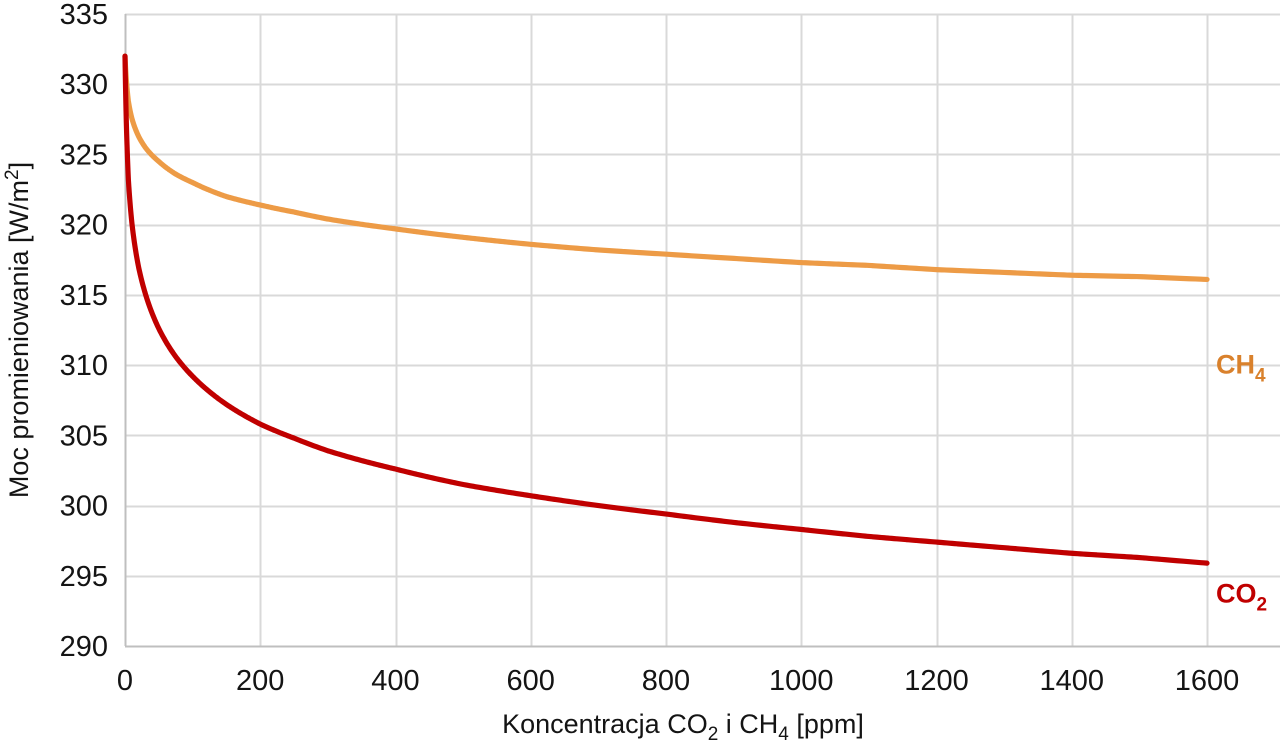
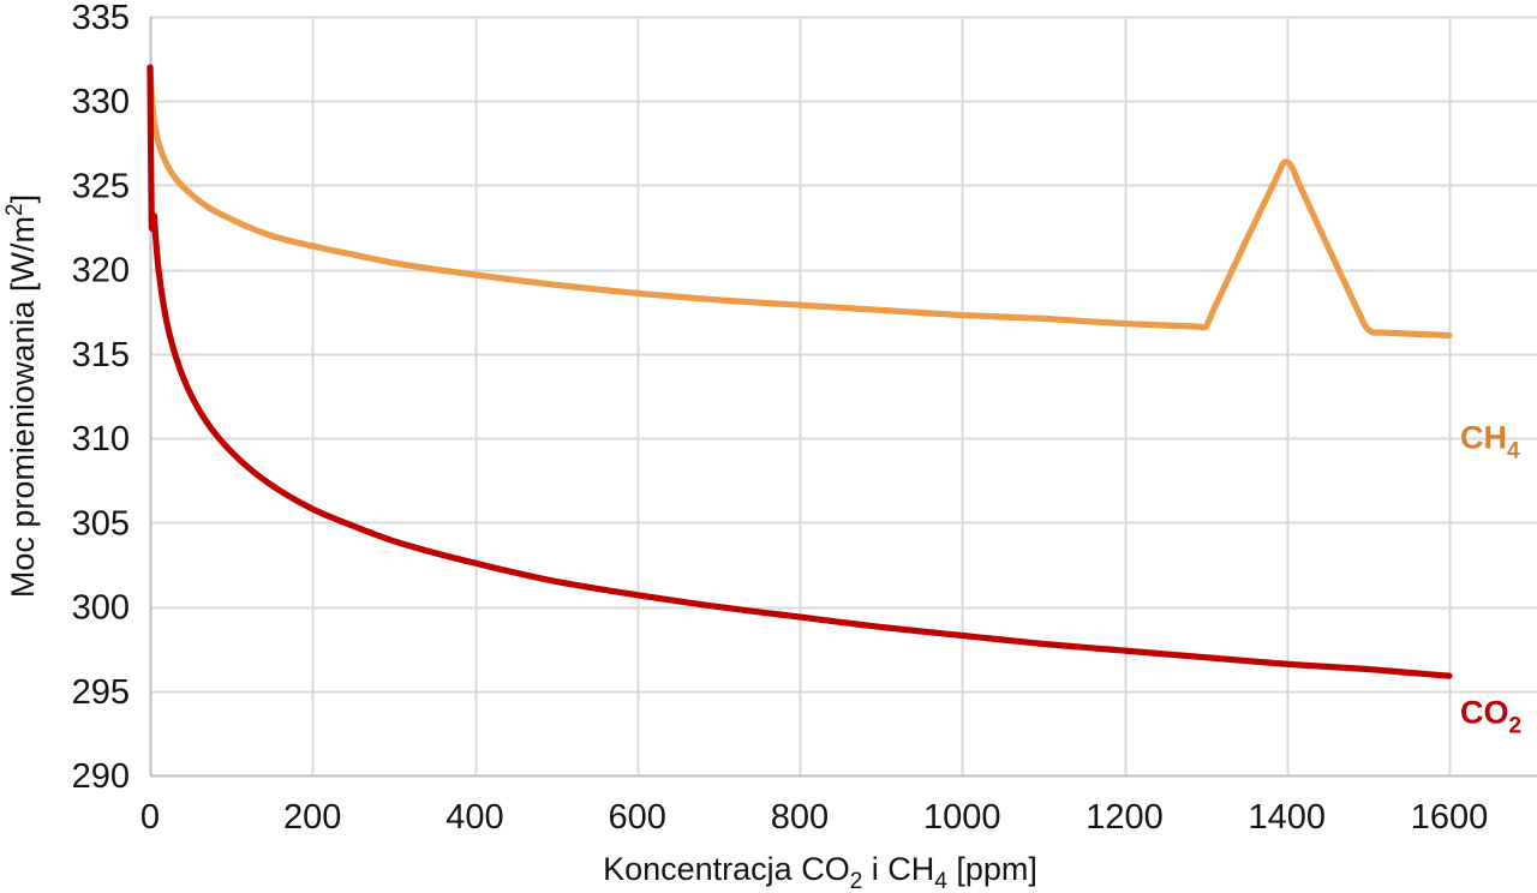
CO2/2: 327.2 -> 322.4
CH4/1400: 316.4 -> 326.7
